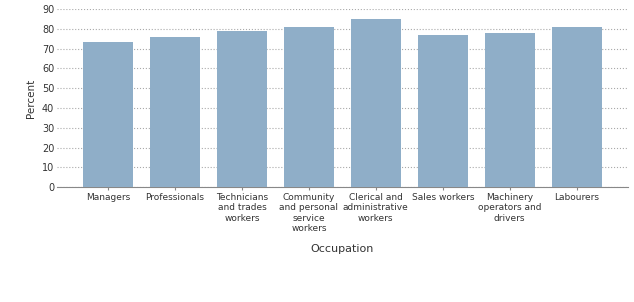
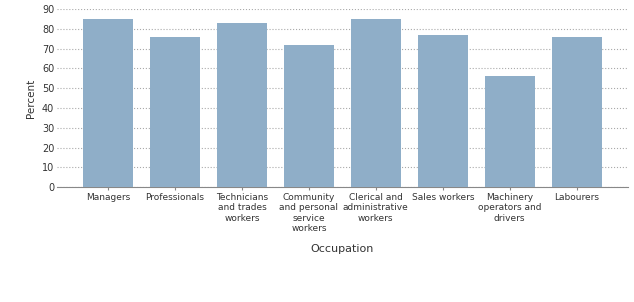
Managers: 74 -> 85
Technicians and trades workers: 79 -> 83
Community and personal service workers: 81 -> 72
Machinery operators and drivers: 78 -> 56
Labourers: 81 -> 76
